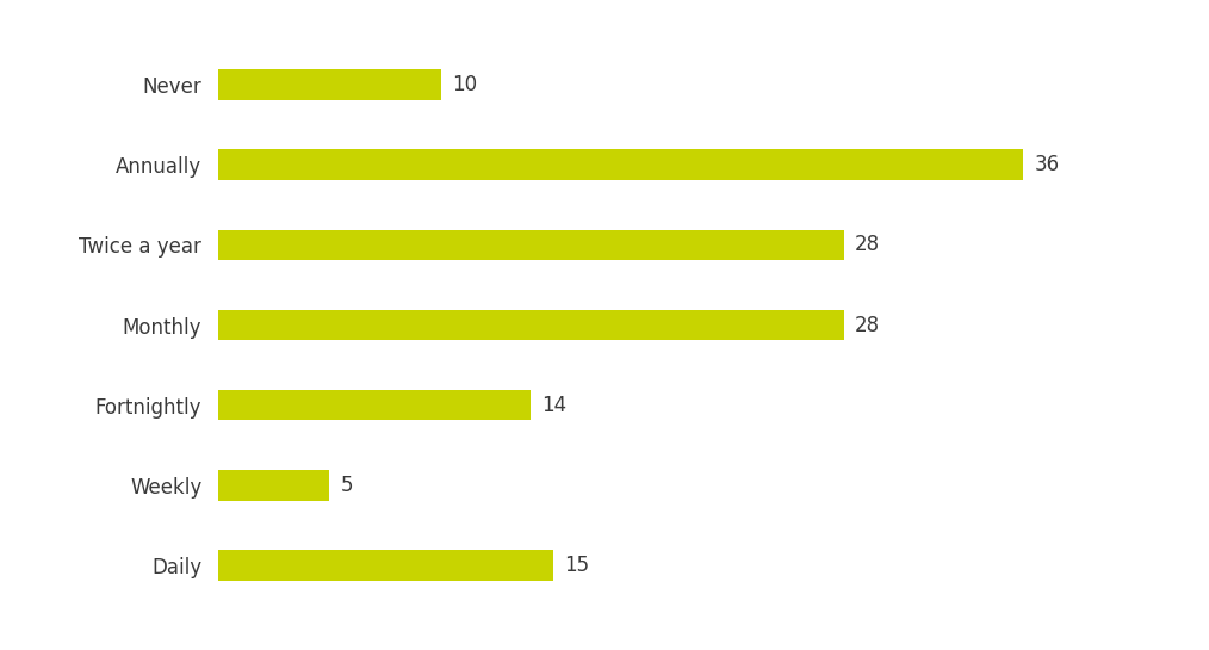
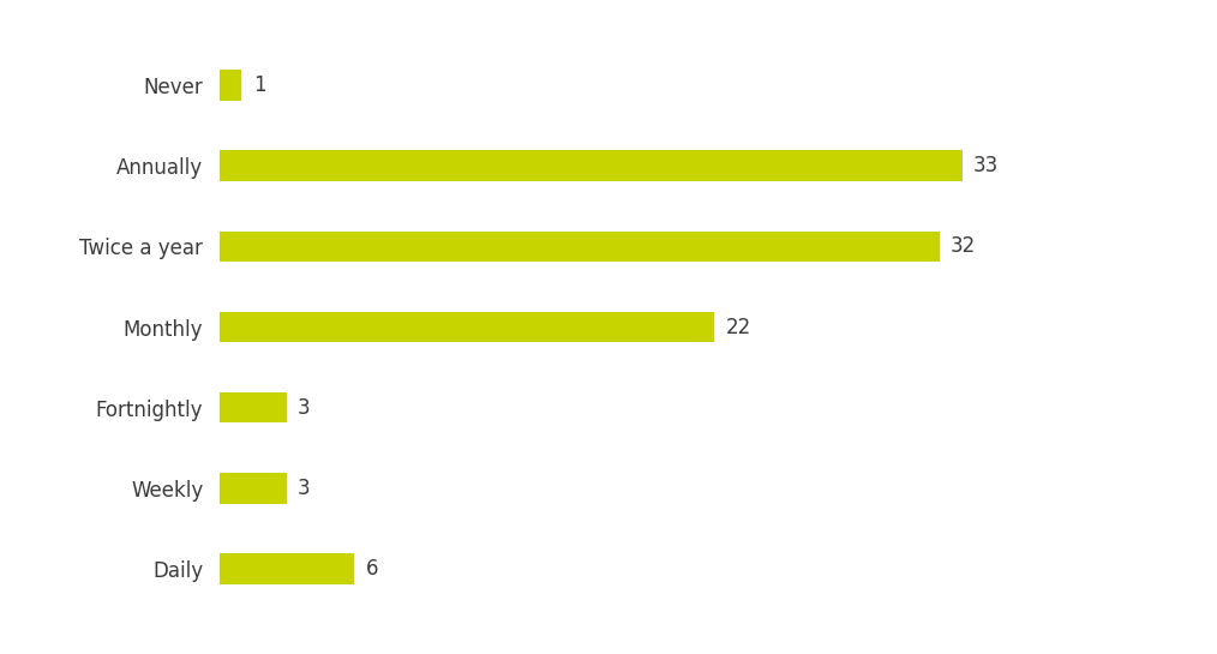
Never: 10 -> 1
Annually: 36 -> 33
Twice a year: 28 -> 32
Monthly: 28 -> 22
Fortnightly: 14 -> 3
Weekly: 5 -> 3
Daily: 15 -> 6
